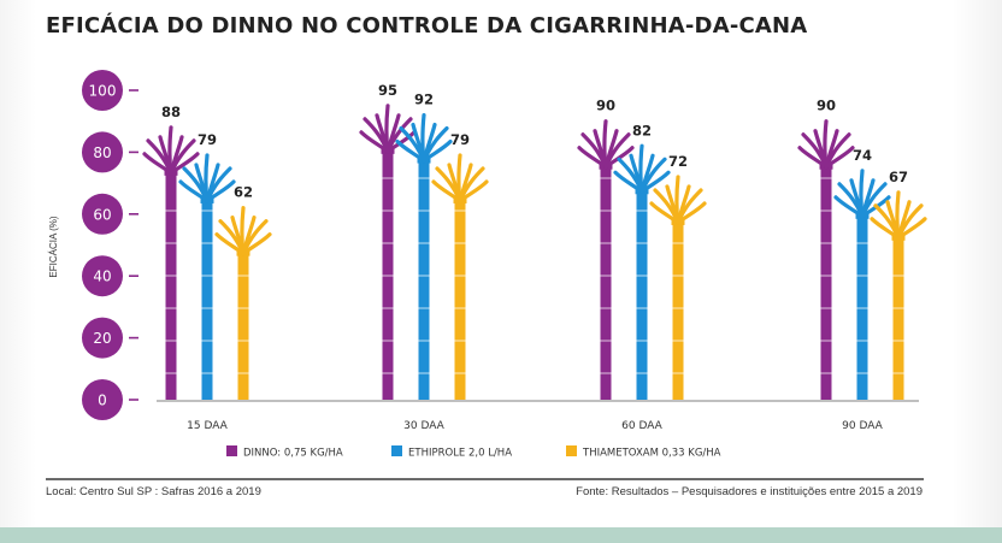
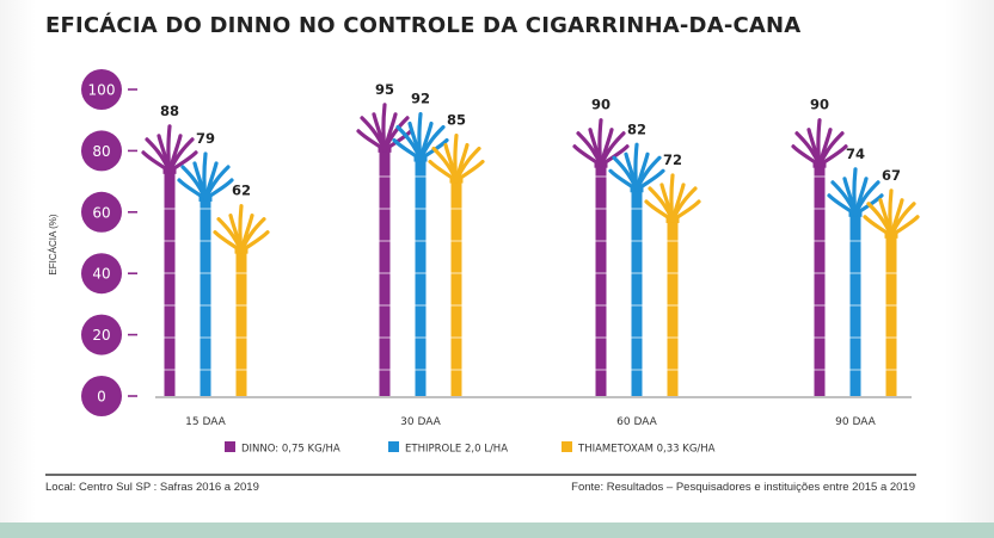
THIAMETOXAM 0,33 KG/HA/30 DAA: 79 -> 85
